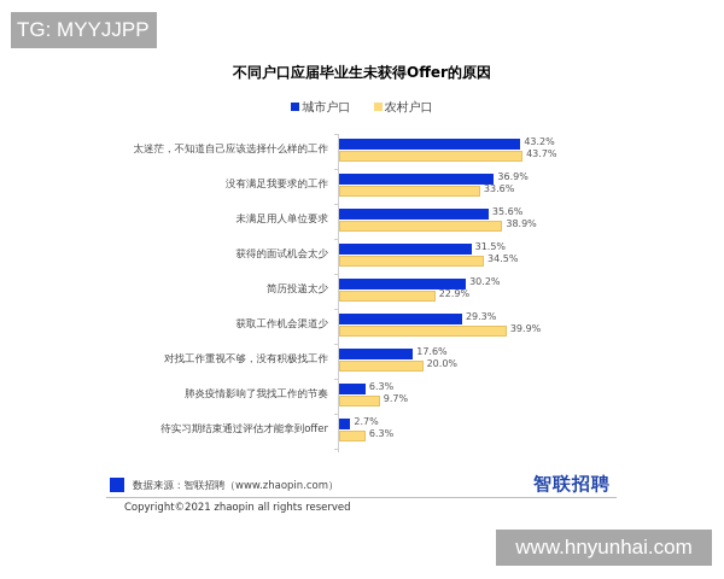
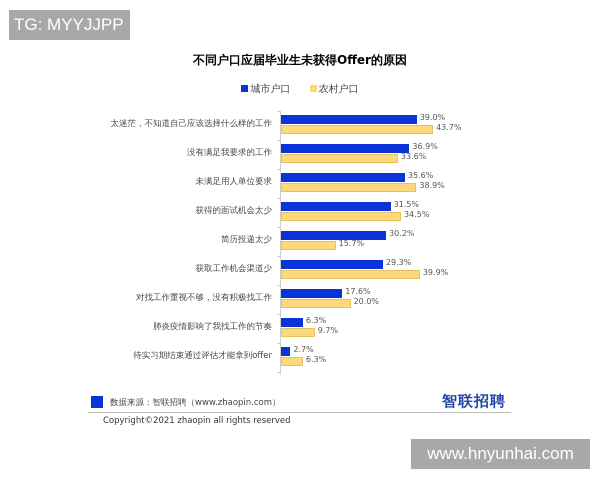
城市户口/太迷茫，不知道自己应该选择什么样的工作: 43.2% -> 39.0%
农村户口/简历投递太少: 22.9% -> 15.7%
